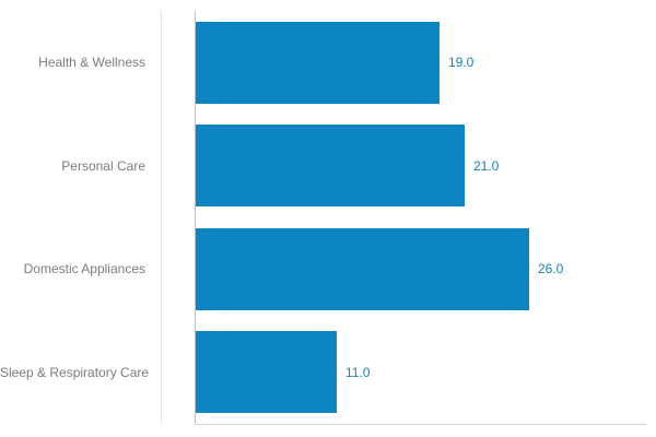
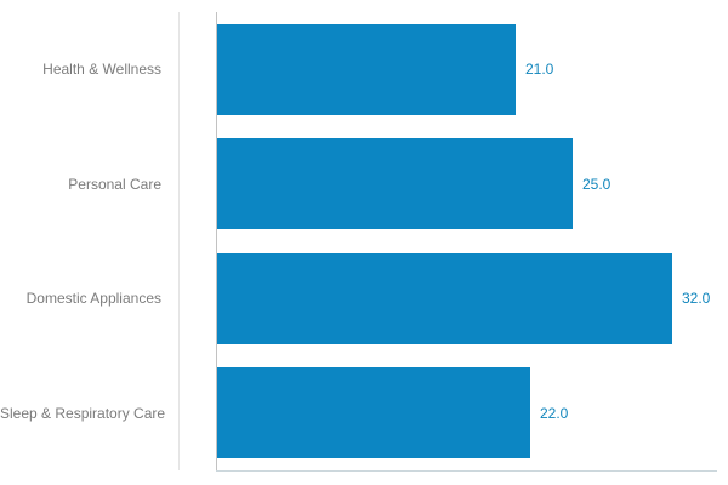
Health & Wellness: 19.0 -> 21.0
Personal Care: 21.0 -> 25.0
Domestic Appliances: 26.0 -> 32.0
Sleep & Respiratory Care: 11.0 -> 22.0
